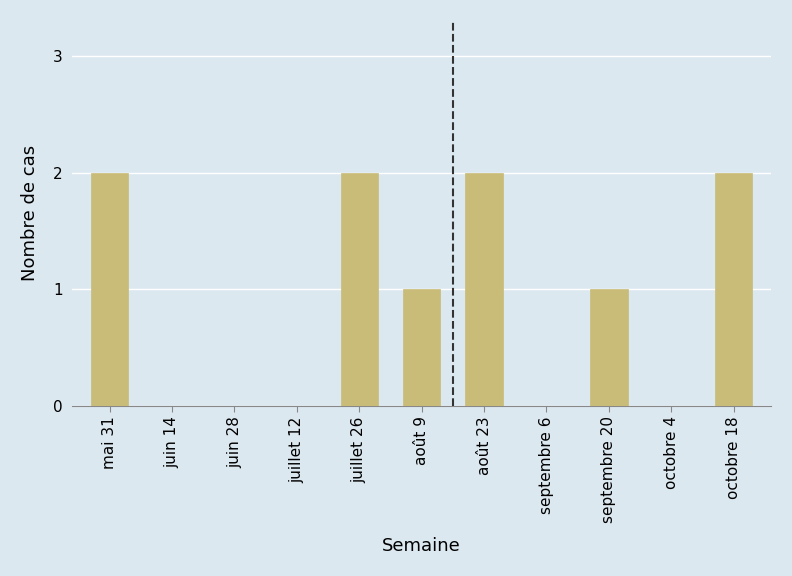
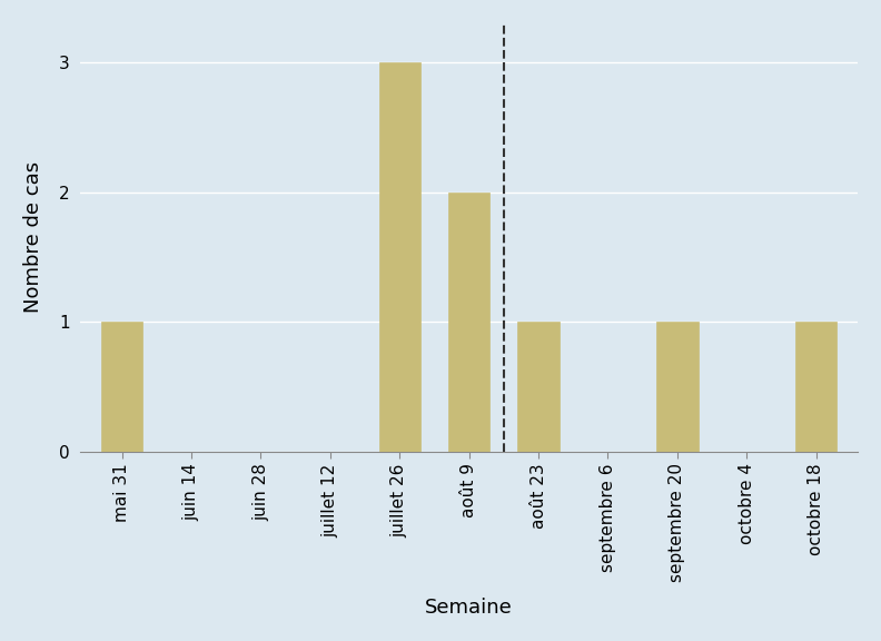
mai 31: 2 -> 1
juillet 26: 2 -> 3
août 9: 1 -> 2
août 23: 2 -> 1
octobre 18: 2 -> 1
